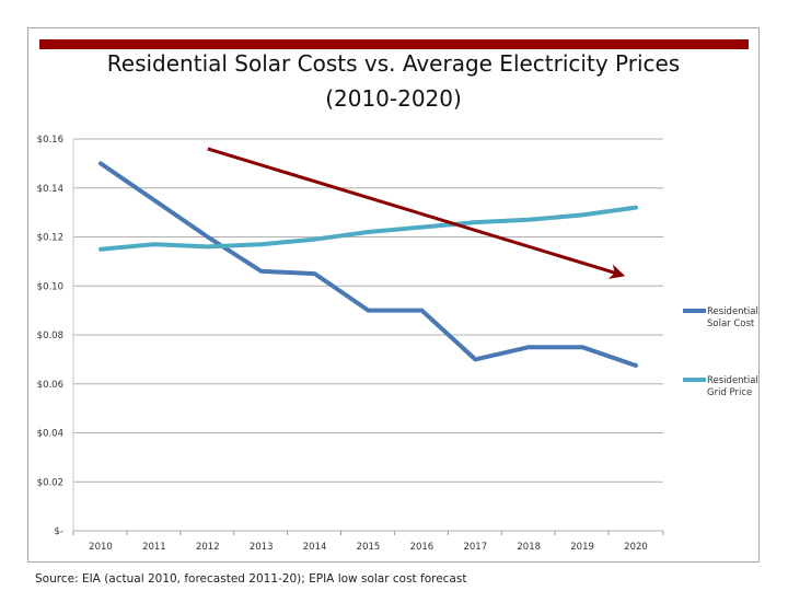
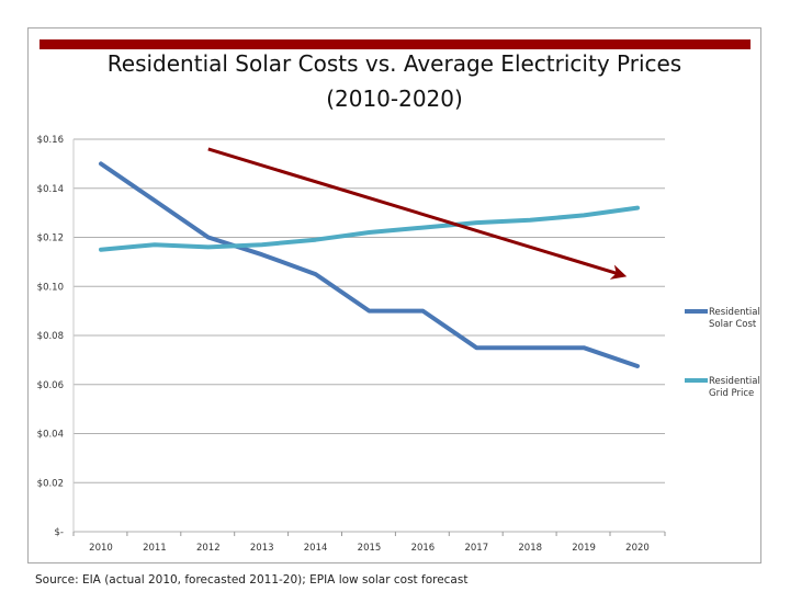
Residential Solar Cost/2013: $0.106 -> $0.113
Residential Solar Cost/2017: $0.070 -> $0.075
